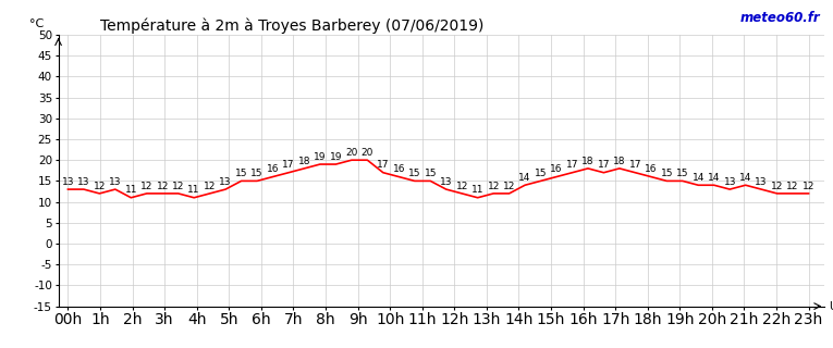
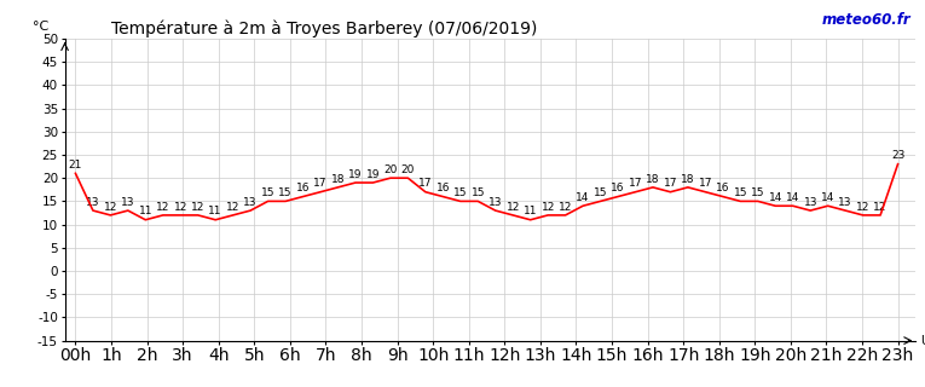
00h: 13 -> 21
23h: 12 -> 23
